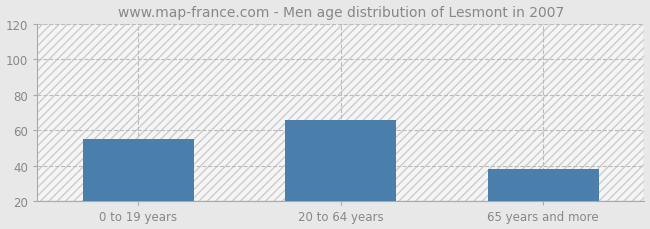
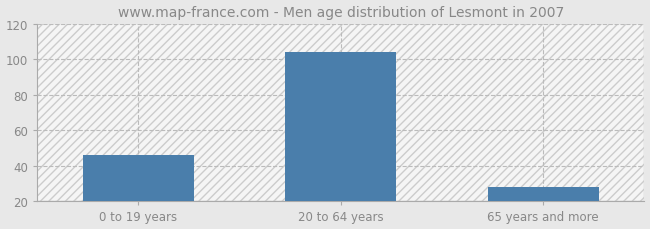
0 to 19 years: 55 -> 46
20 to 64 years: 66 -> 104
65 years and more: 38 -> 28
